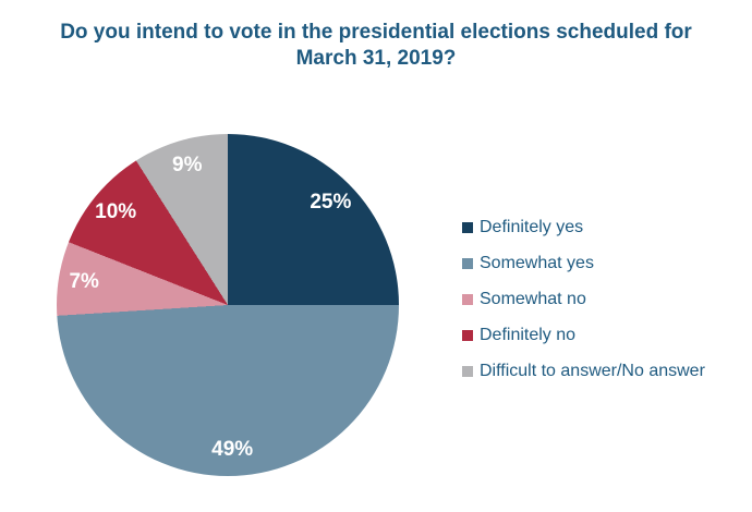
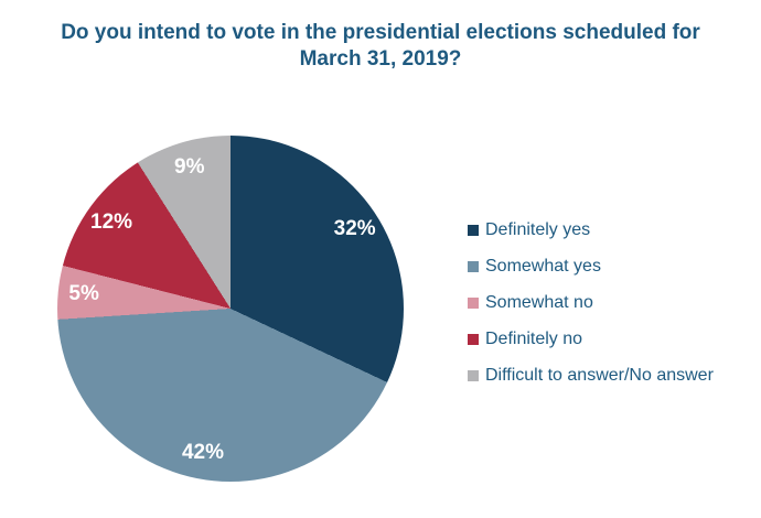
Definitely yes: 25% -> 32%
Somewhat yes: 49% -> 42%
Somewhat no: 7% -> 5%
Definitely no: 10% -> 12%
